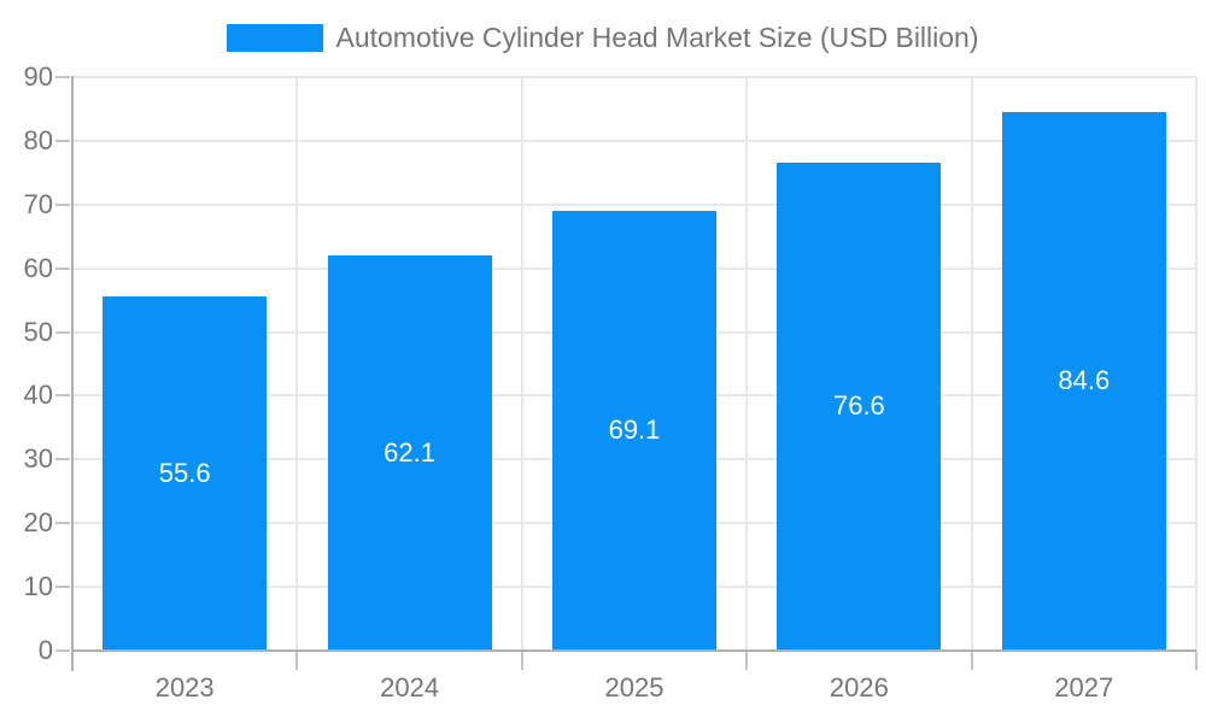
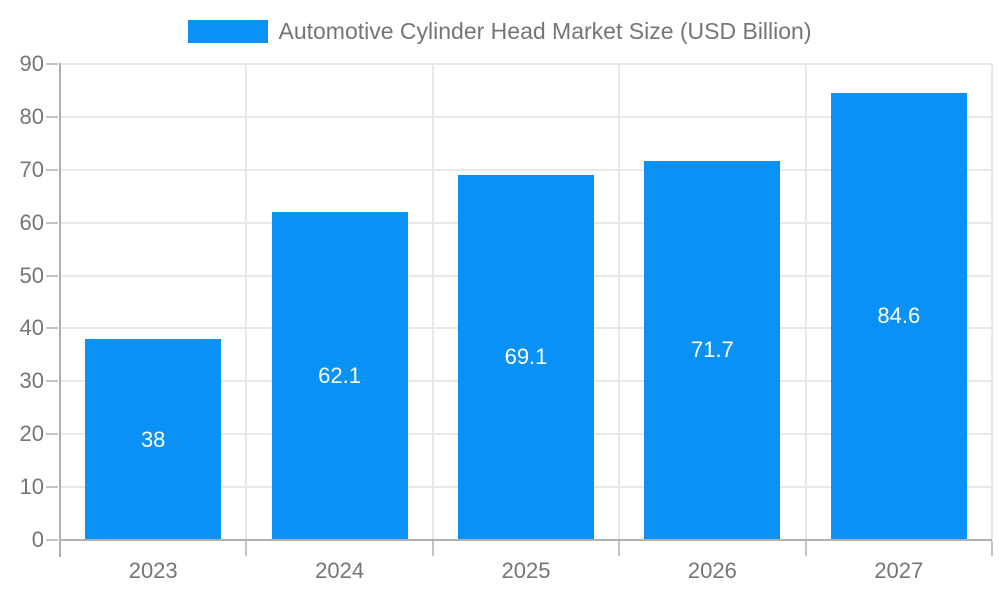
2023: 55.6 -> 38
2026: 76.6 -> 71.7
